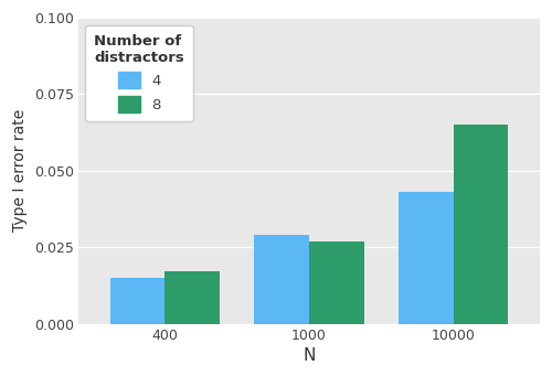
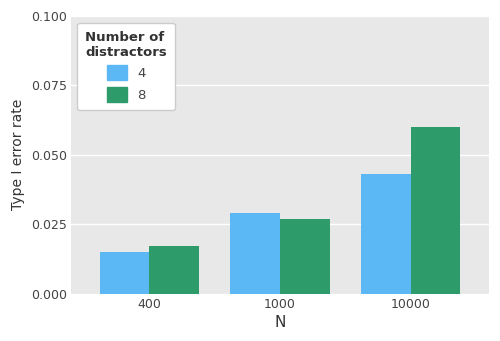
8/10000: 0.065 -> 0.060
